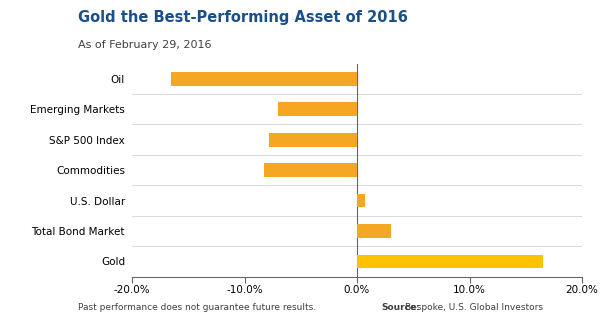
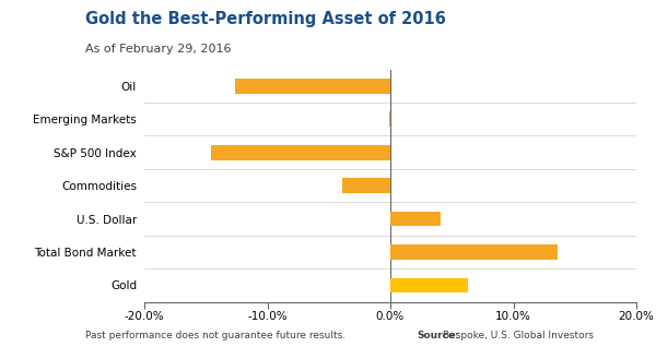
Oil: -16.5% -> -12.6%
Emerging Markets: -7.0% -> -0.1%
S&P 500 Index: -7.8% -> -14.6%
Commodities: -8.3% -> -3.9%
U.S. Dollar: 0.7% -> 4.1%
Total Bond Market: 3.0% -> 13.6%
Gold: 16.5% -> 6.3%
